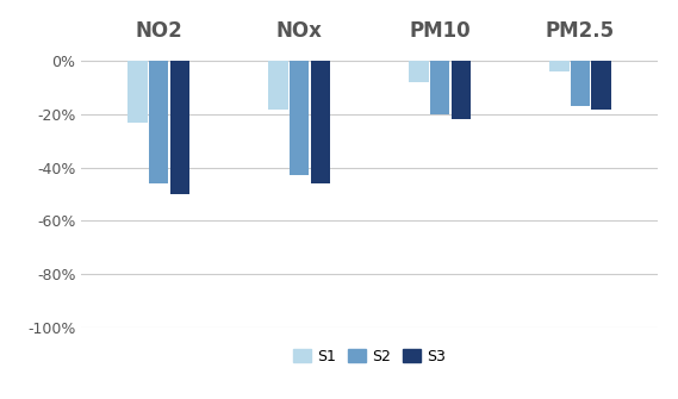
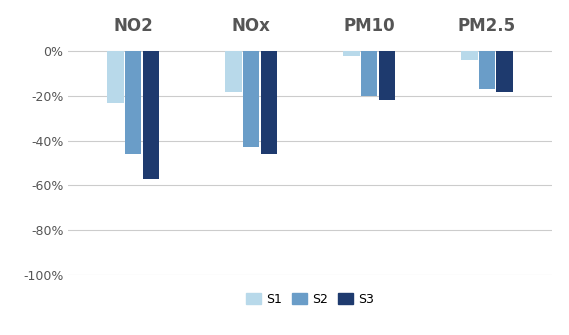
S3/NO2: -50% -> -57%
S1/PM10: -8% -> -2%
